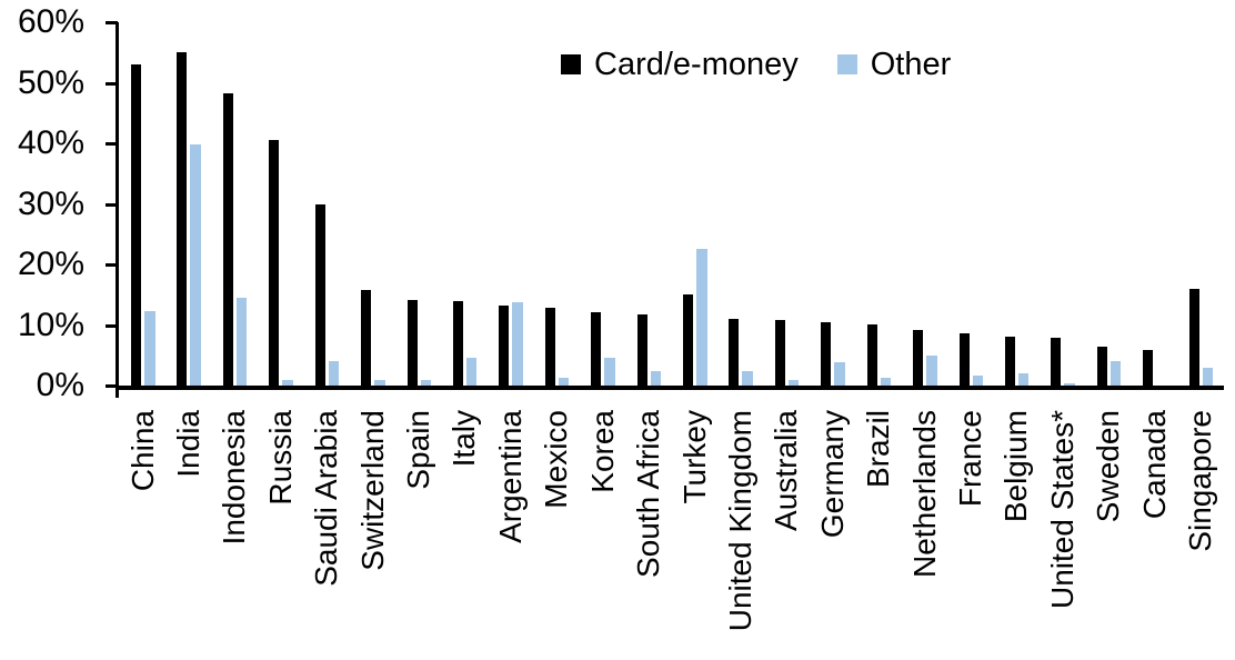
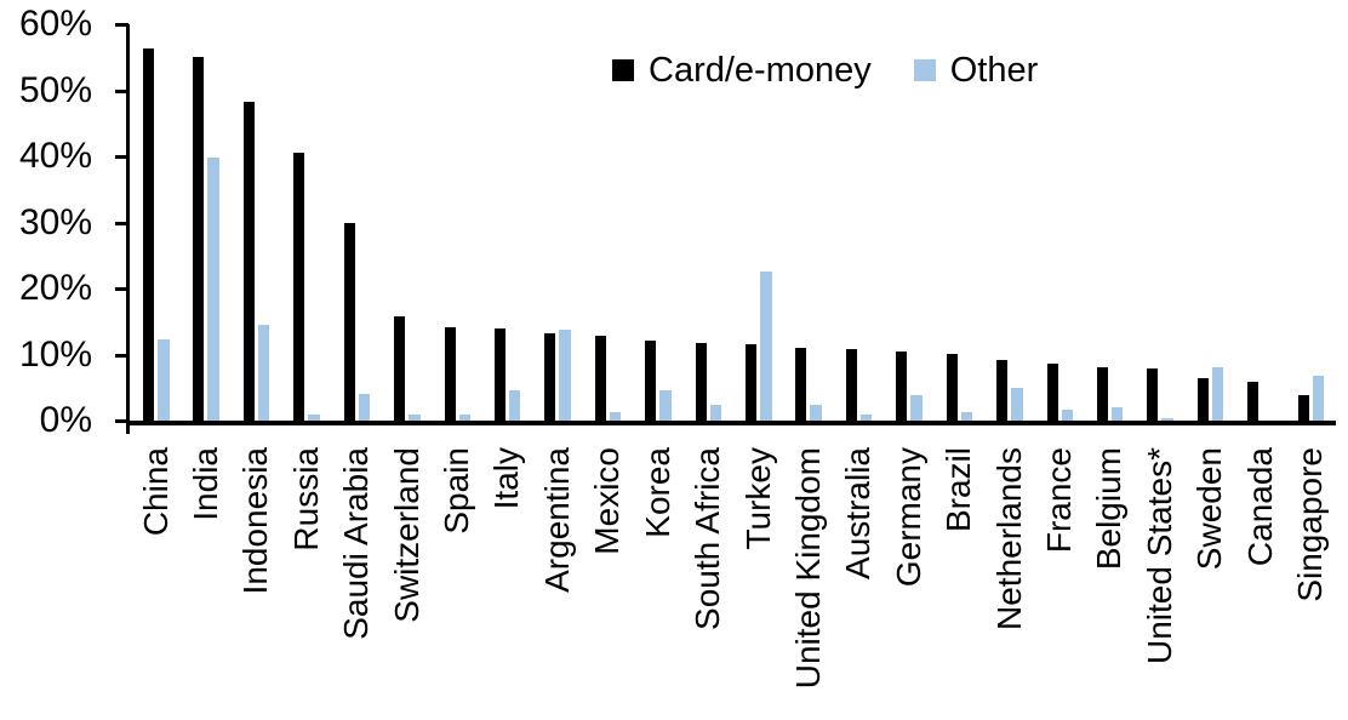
Card/e-money/China: 53% -> 56%
Card/e-money/Turkey: 15% -> 12%
Other/Sweden: 4% -> 8%
Card/e-money/Singapore: 16% -> 4%
Other/Singapore: 3% -> 7%
